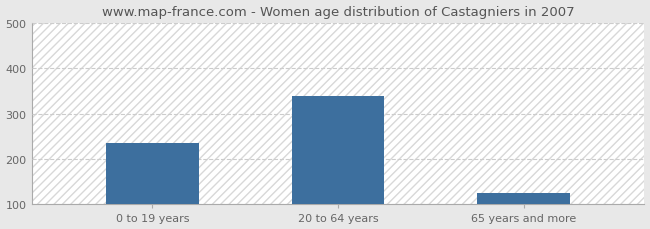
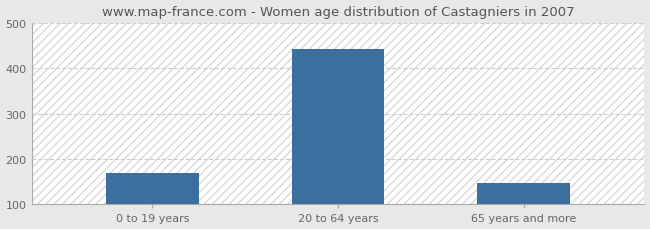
0 to 19 years: 235 -> 170
20 to 64 years: 340 -> 443
65 years and more: 125 -> 148
